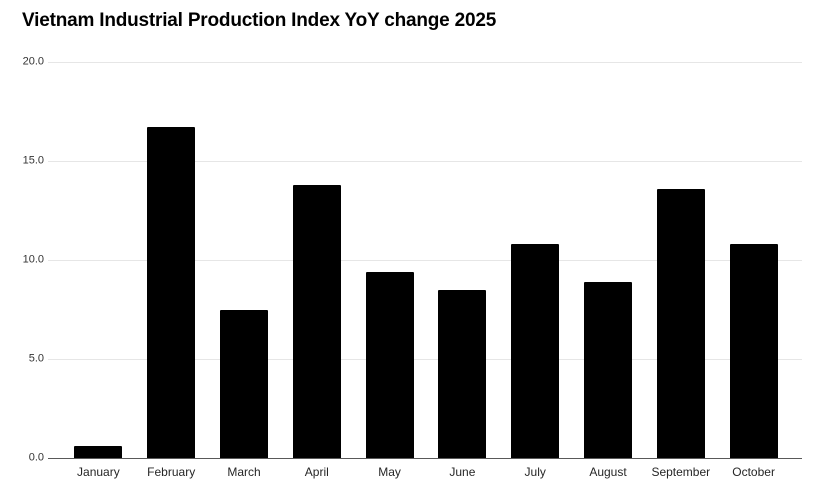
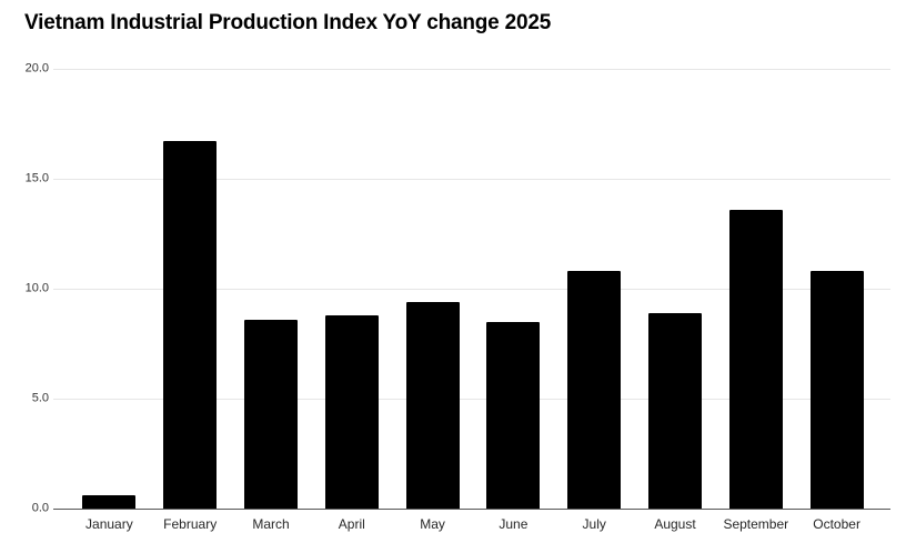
March: 7.5 -> 8.6
April: 13.8 -> 8.8
